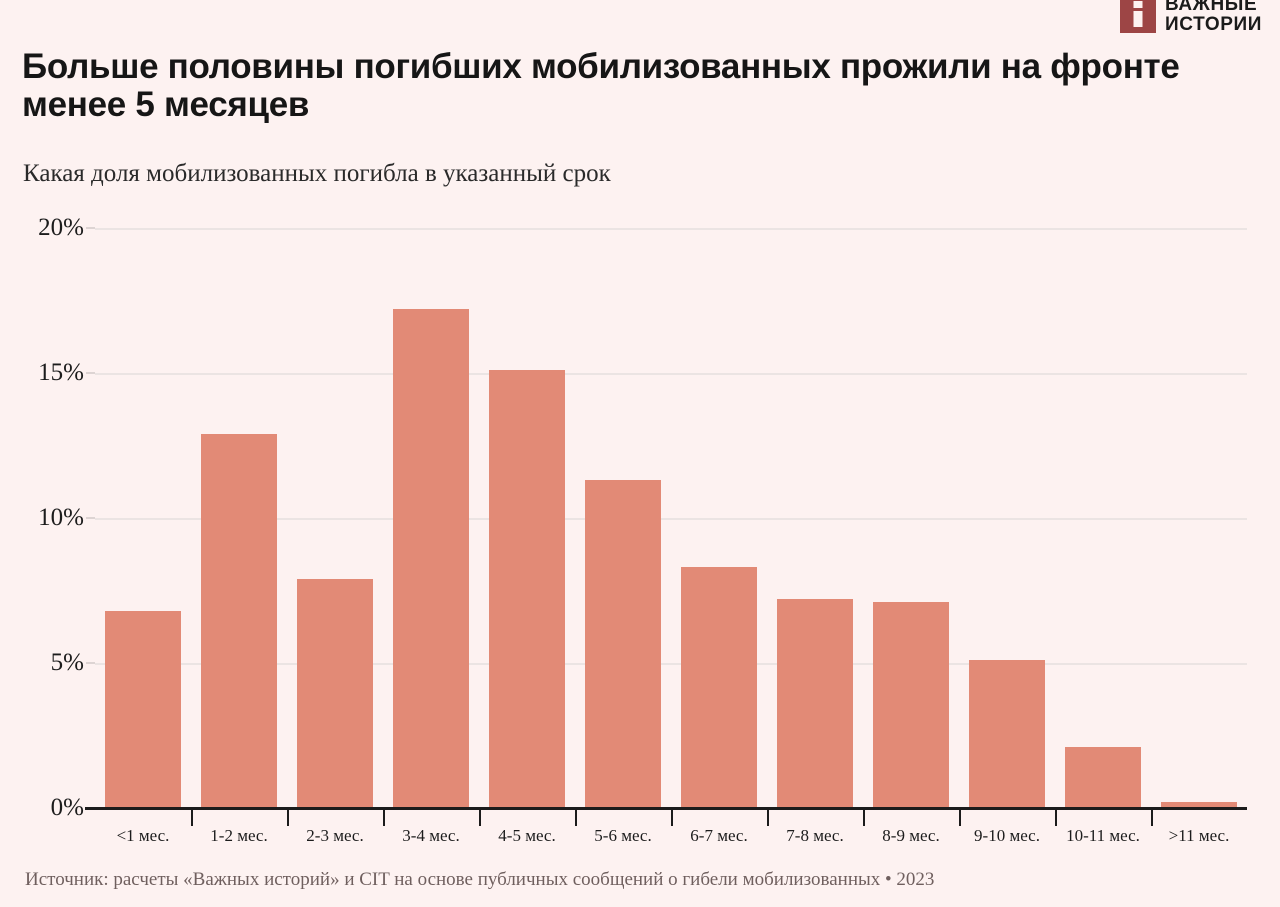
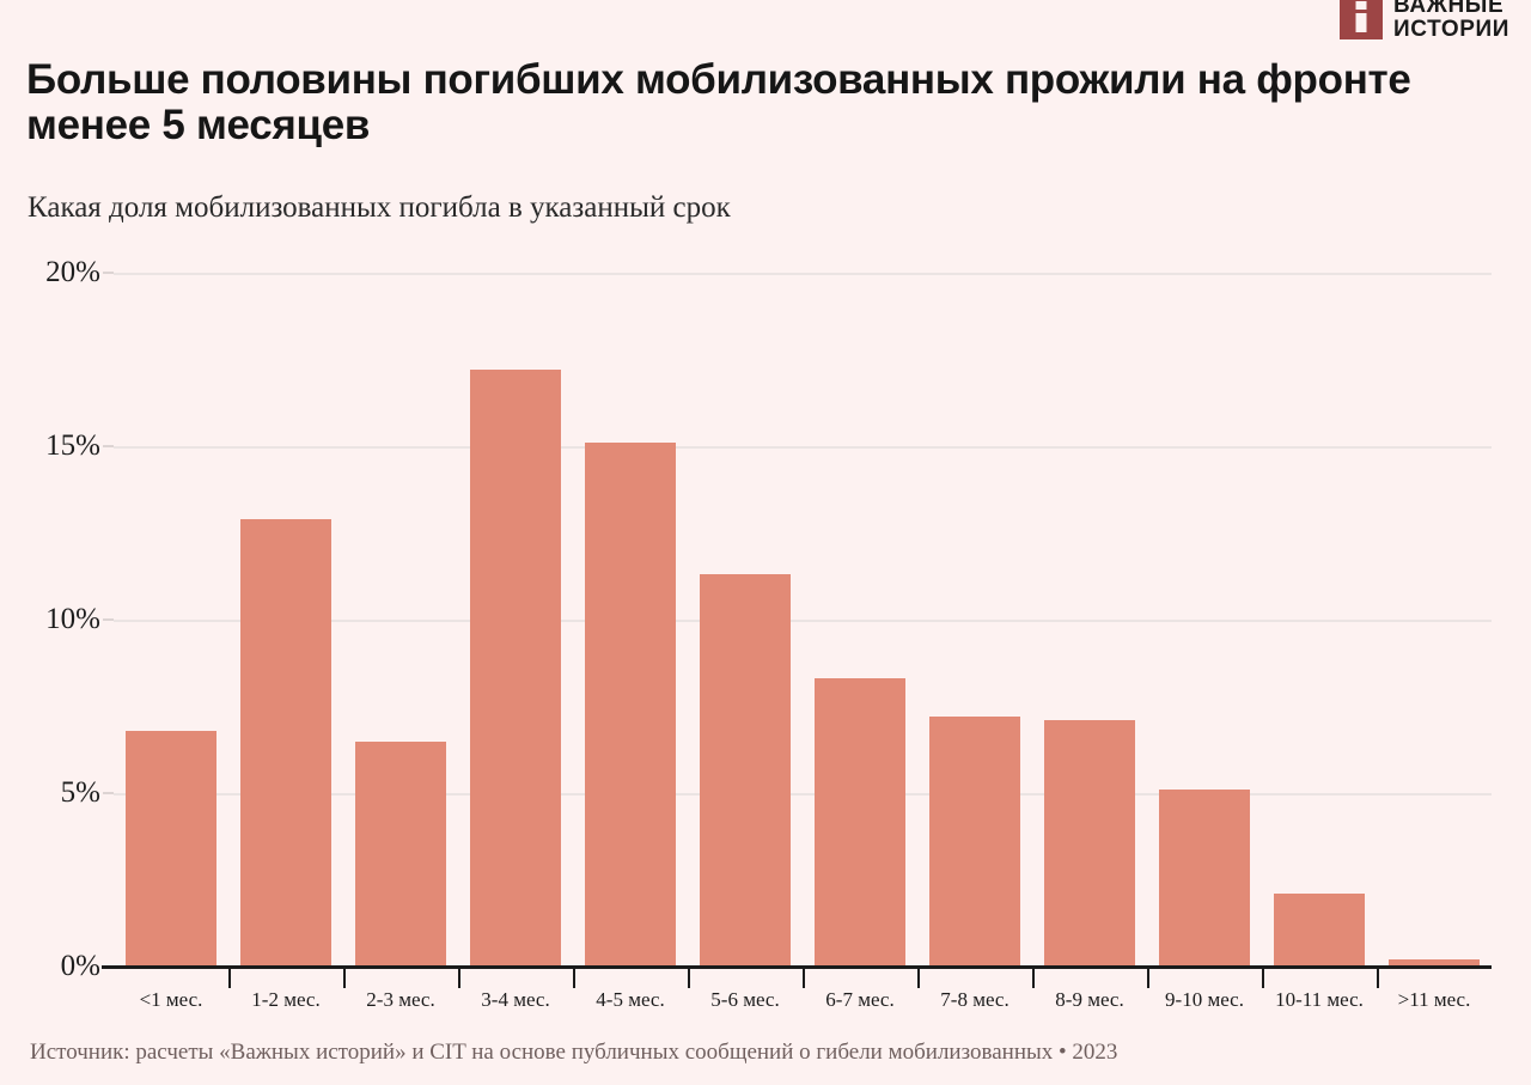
2-3 мес.: 7.9% -> 6.5%
